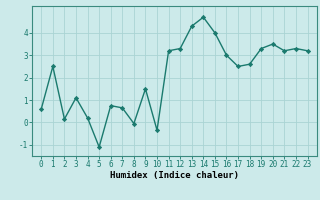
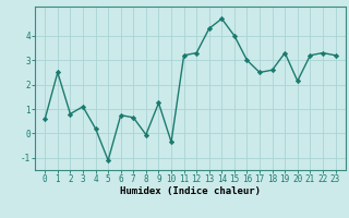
2: 0.15 -> 0.80
9: 1.50 -> 1.25
20: 3.50 -> 2.15
